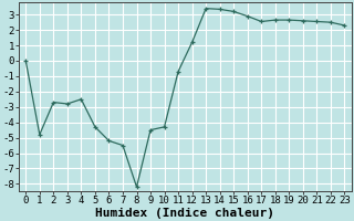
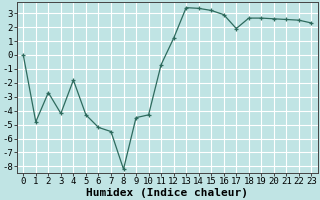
3: -2.8 -> -4.2
4: -2.5 -> -1.8
17: 2.5 -> 1.9
